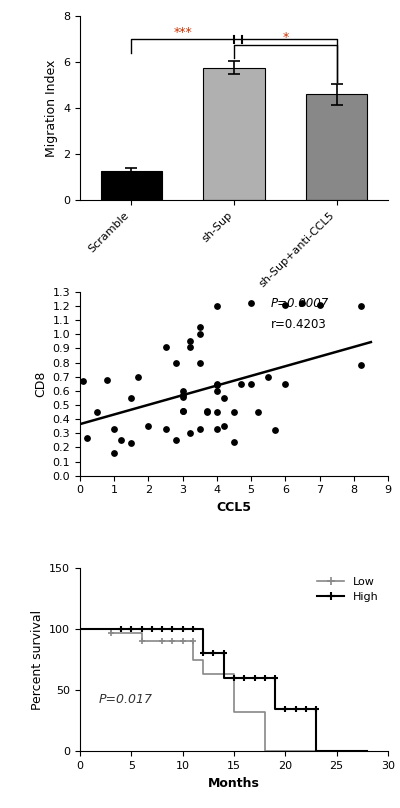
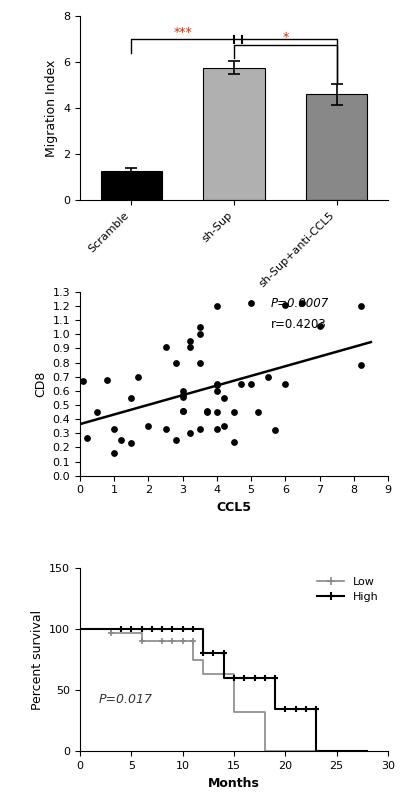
7: 1.21 -> 1.06
